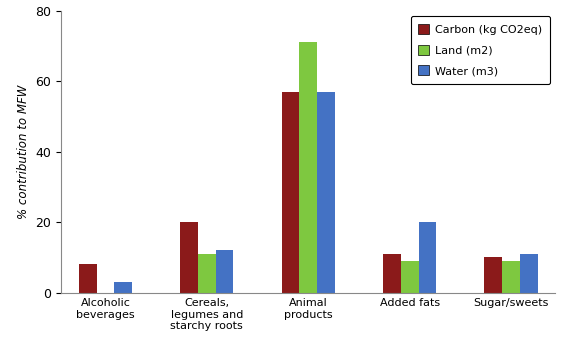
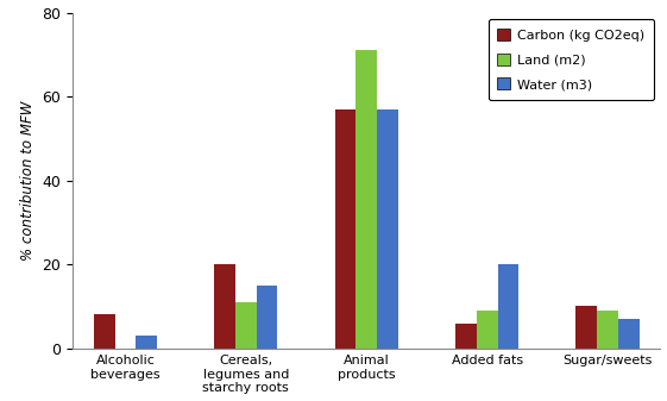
Water (m3)/Cereals, legumes and starchy roots: 12 -> 15
Carbon (kg CO2eq)/Added fats: 11 -> 6
Water (m3)/Sugar/sweets: 11 -> 7
